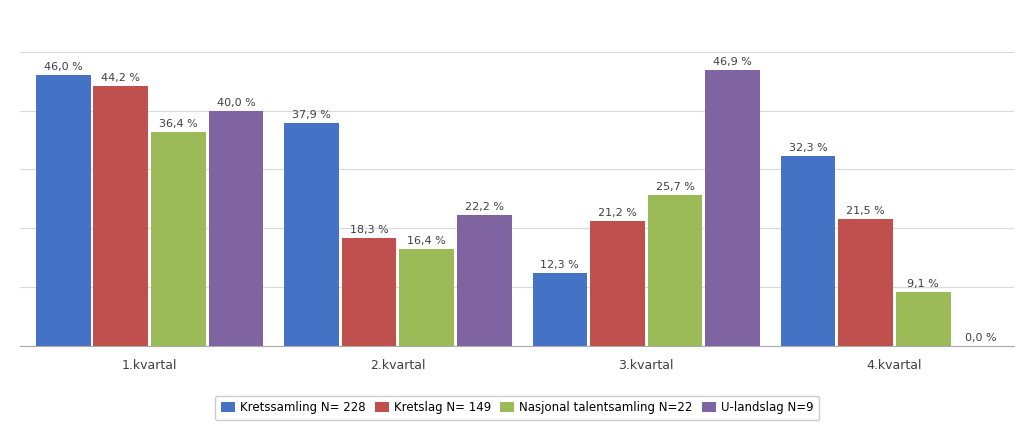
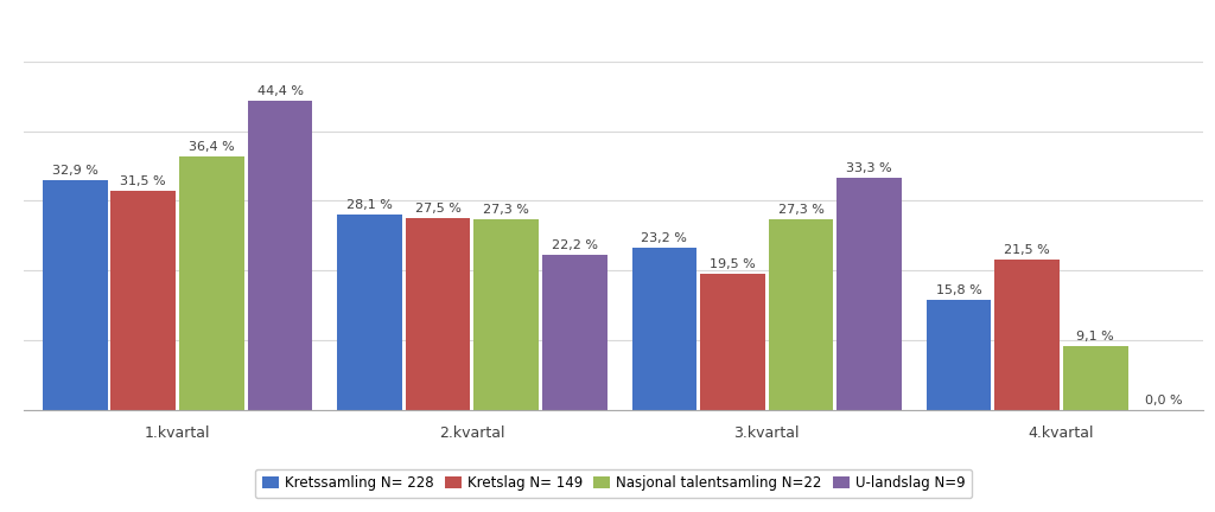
Kretssamling N= 228/1.kvartal: 46,0 -> 32,9
Kretslag N= 149/1.kvartal: 44,2 -> 31,5
U-landslag N=9/1.kvartal: 40,0 -> 44,4
Kretssamling N= 228/2.kvartal: 37,9 -> 28,1
Kretslag N= 149/2.kvartal: 18,3 -> 27,5
Nasjonal talentsamling N=22/2.kvartal: 16,4 -> 27,3
Kretssamling N= 228/3.kvartal: 12,3 -> 23,2
Kretslag N= 149/3.kvartal: 21,2 -> 19,5
Nasjonal talentsamling N=22/3.kvartal: 25,7 -> 27,3
U-landslag N=9/3.kvartal: 46,9 -> 33,3
Kretssamling N= 228/4.kvartal: 32,3 -> 15,8
